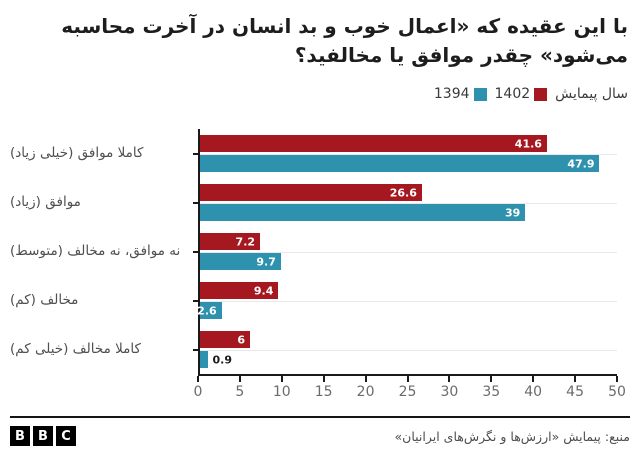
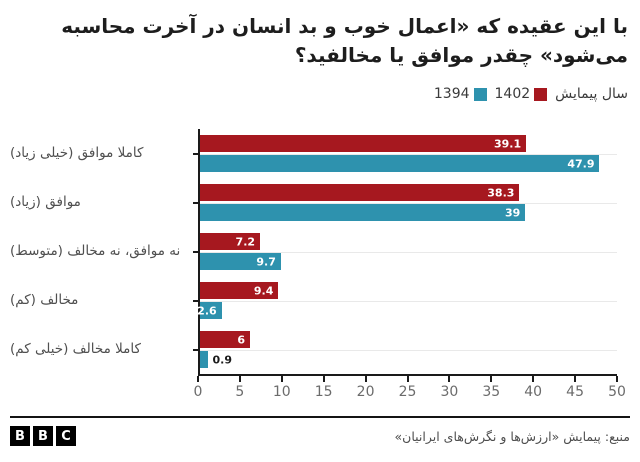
1402/کاملا موافق (خیلی زیاد): 41.6 -> 39.1
1402/موافق (زیاد): 26.6 -> 38.3
